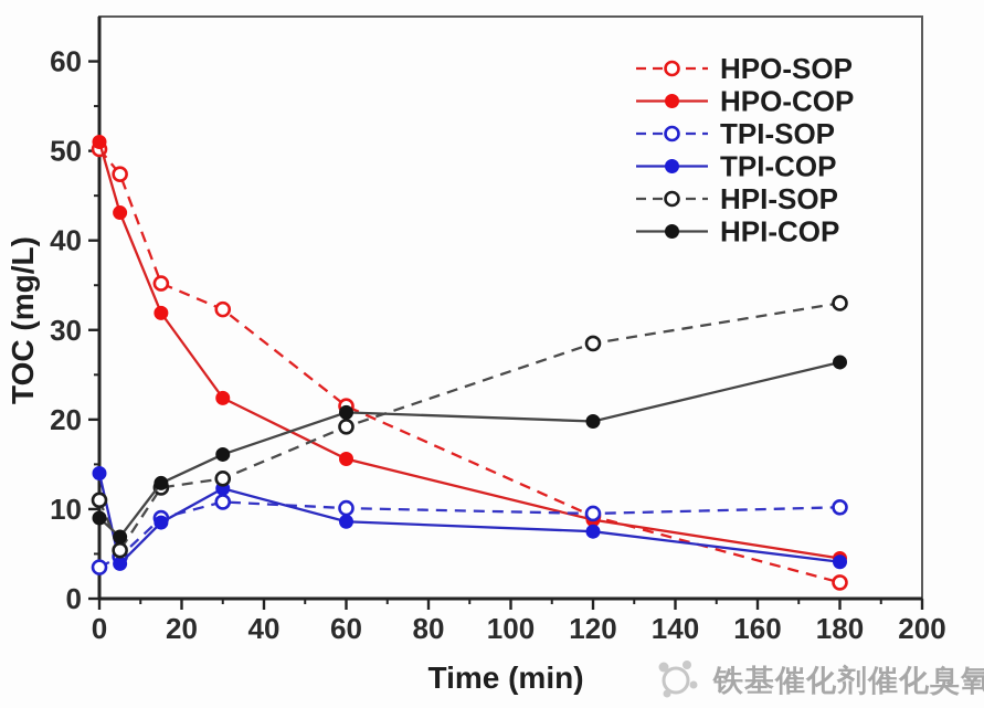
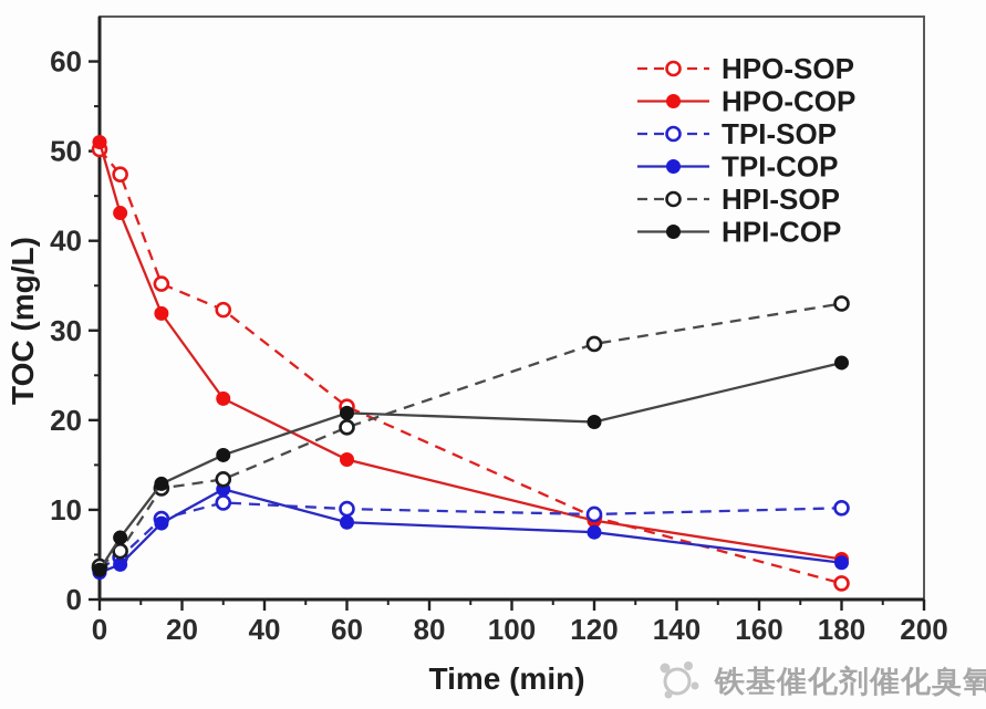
TPI-COP/0: 14 -> 3
HPI-SOP/0: 11 -> 4
HPI-COP/0: 9 -> 3
